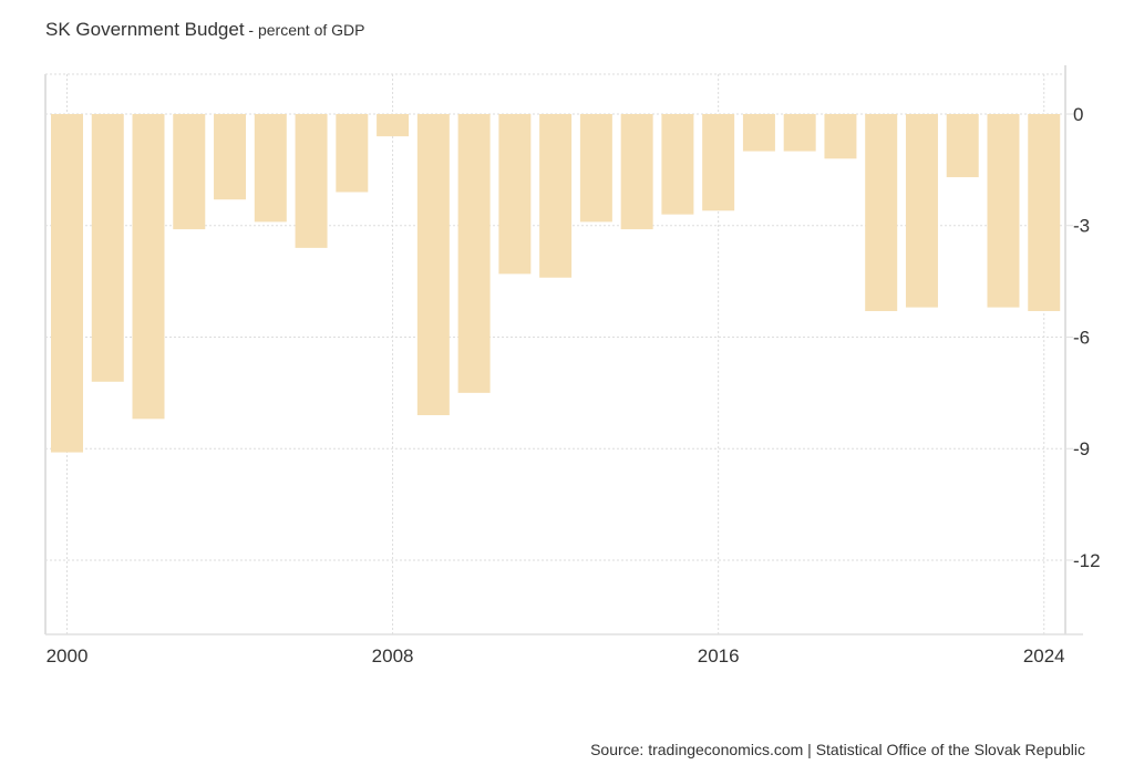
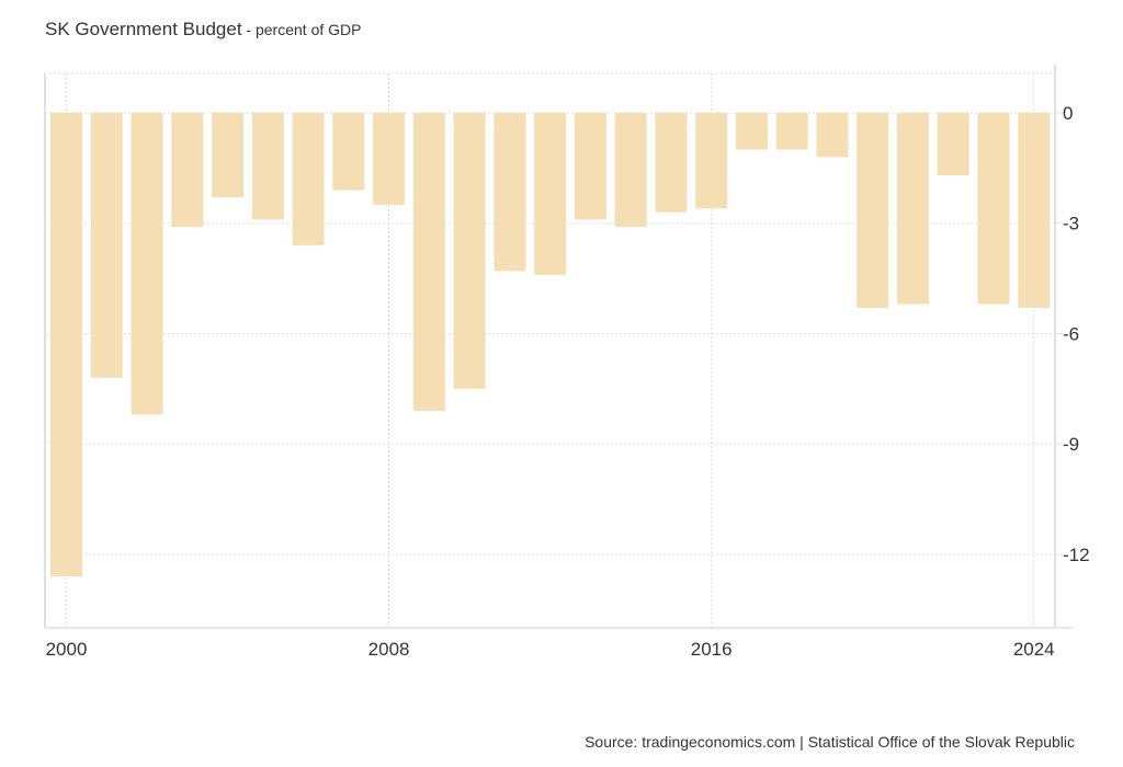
2000: -9.1 -> -12.6
2008: -0.6 -> -2.5
